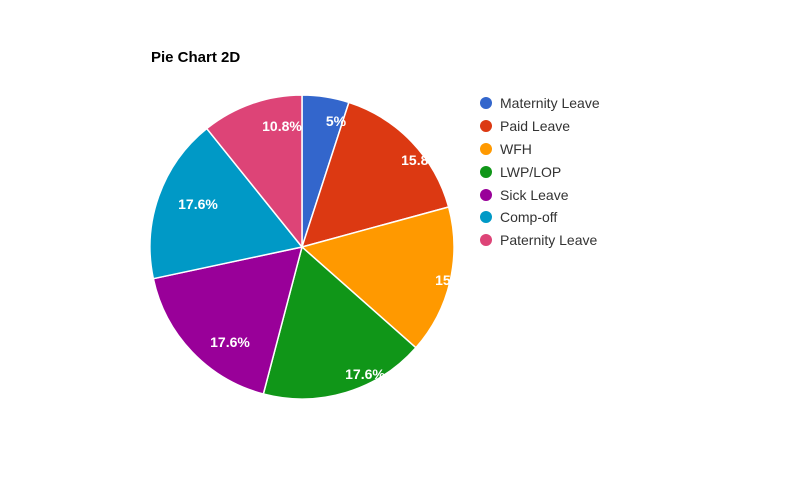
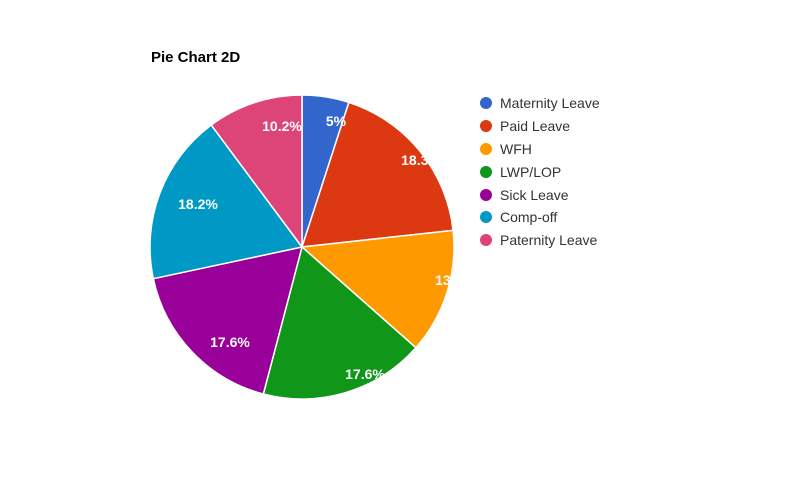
Paid Leave: 15.8% -> 18.3%
WFH: 15.8% -> 13.3%
Comp-off: 17.6% -> 18.2%
Paternity Leave: 10.8% -> 10.2%
